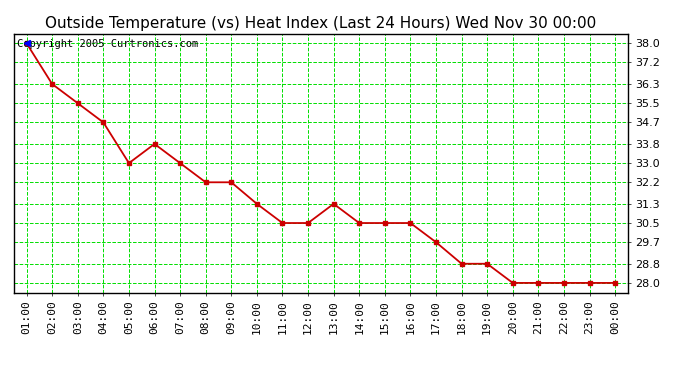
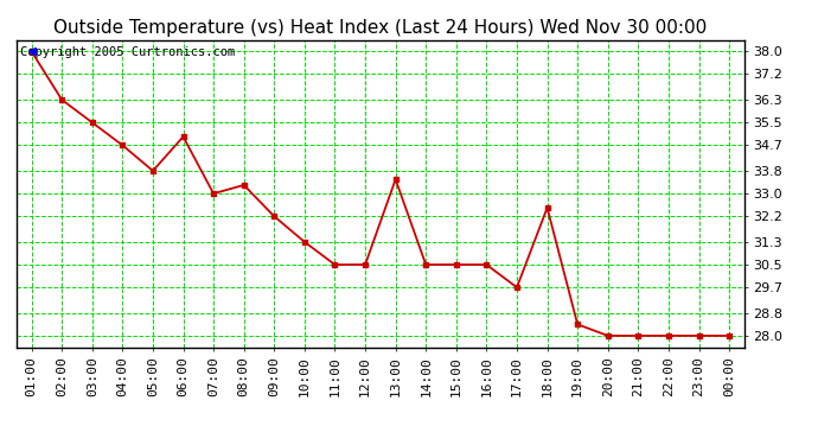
05:00: 33.0 -> 33.8
06:00: 33.8 -> 35.0
08:00: 32.2 -> 33.3
13:00: 31.3 -> 33.5
18:00: 28.8 -> 32.5
19:00: 28.8 -> 28.4
